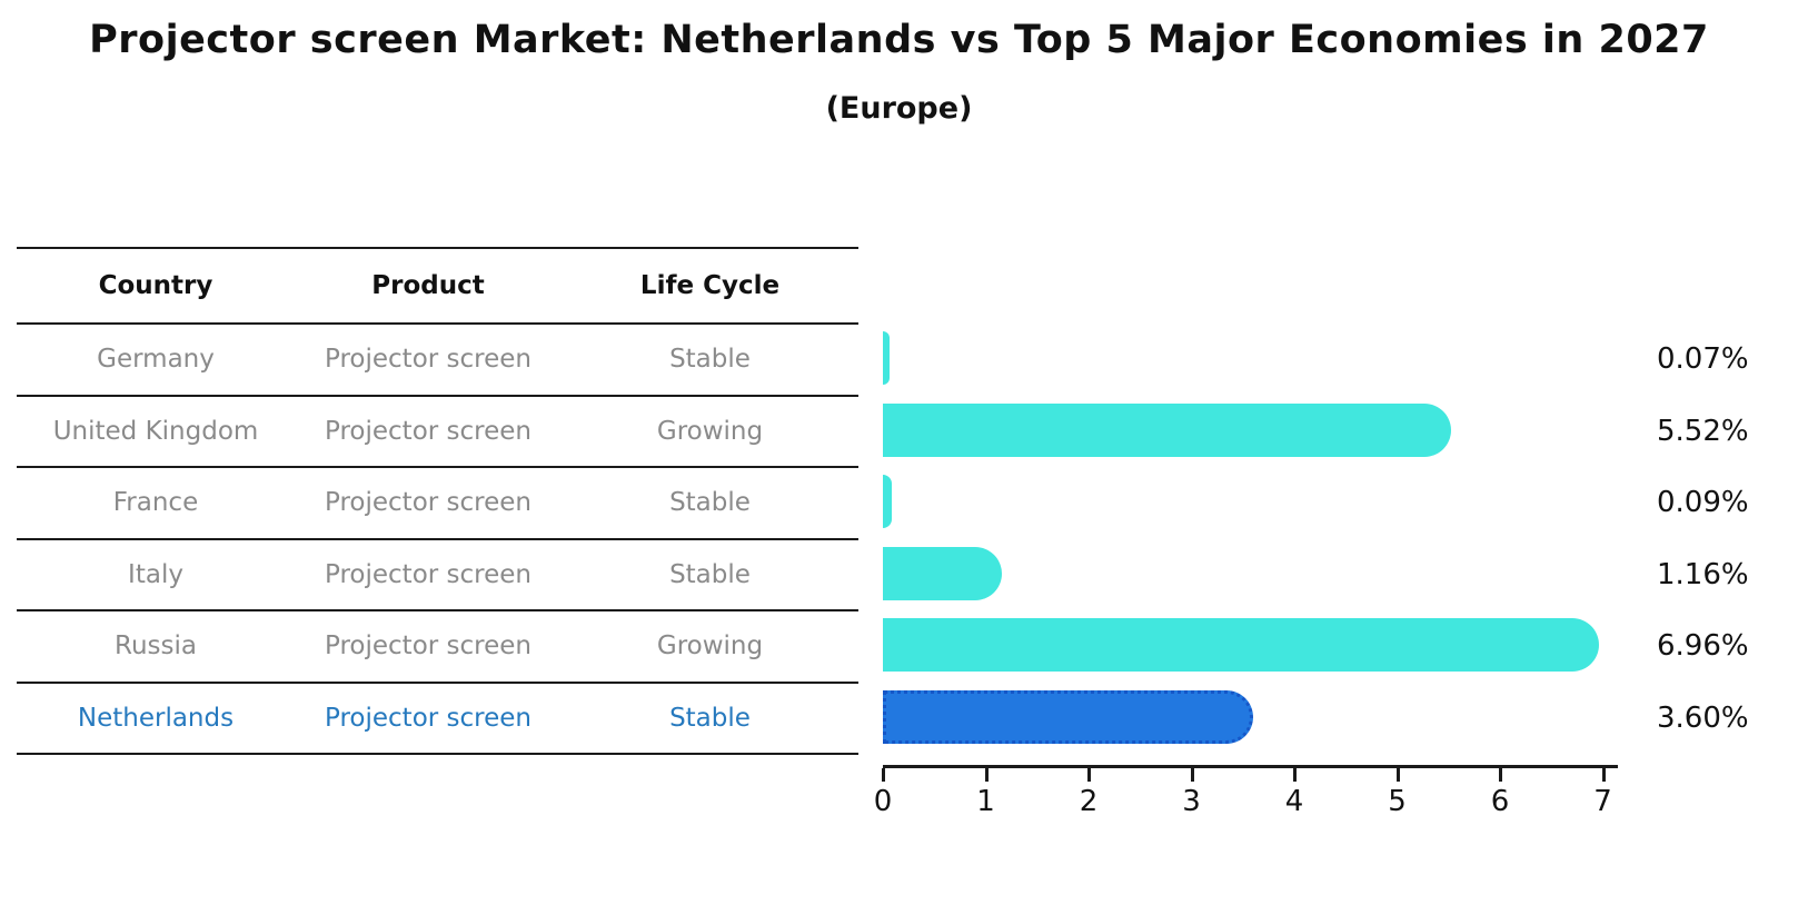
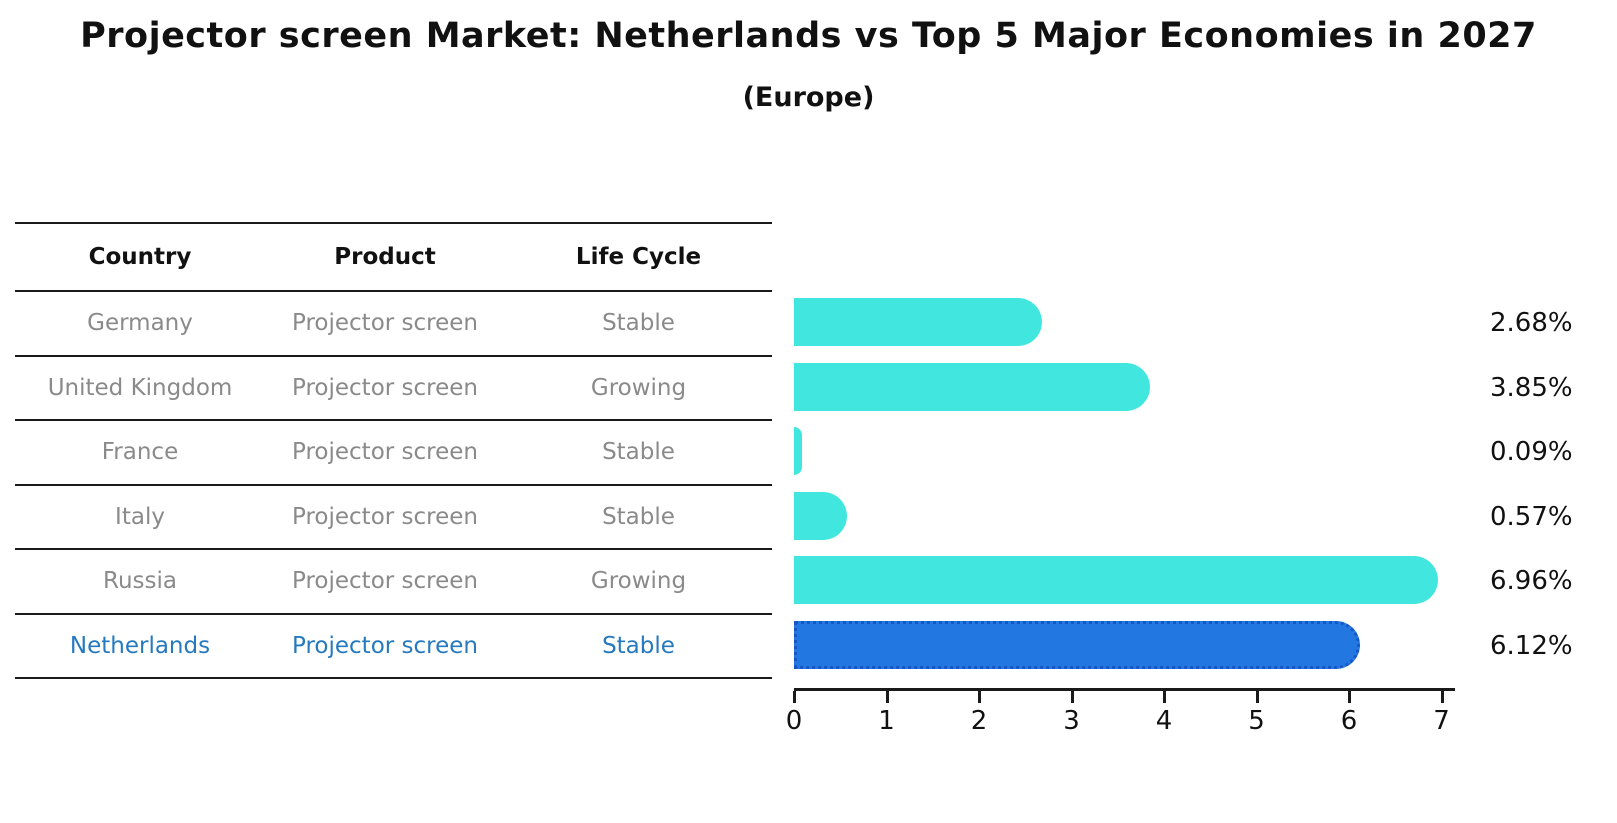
Germany: 0.07% -> 2.68%
United Kingdom: 5.52% -> 3.85%
Italy: 1.16% -> 0.57%
Netherlands: 3.60% -> 6.12%
